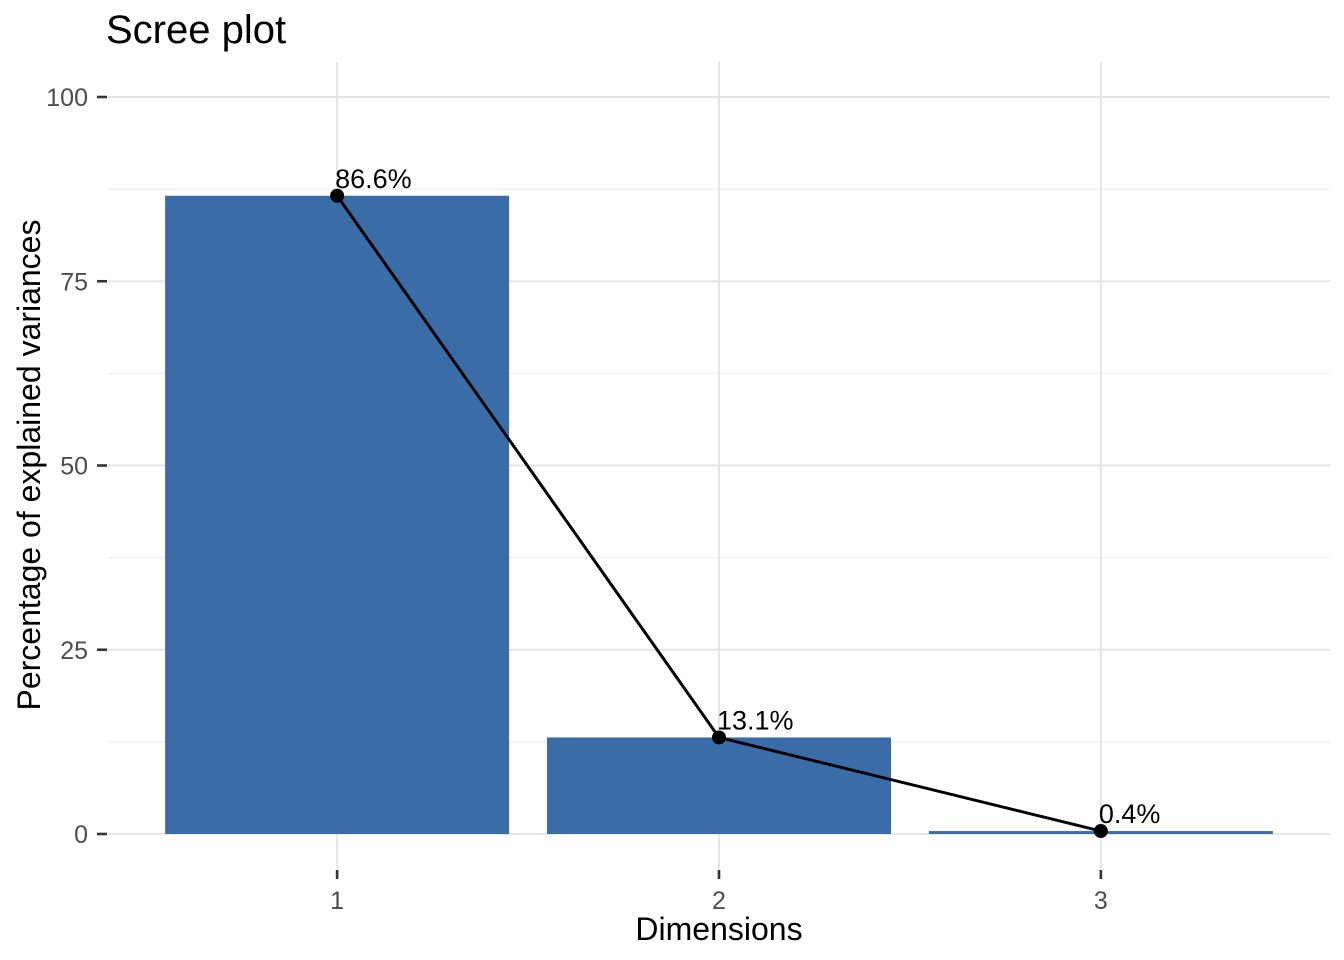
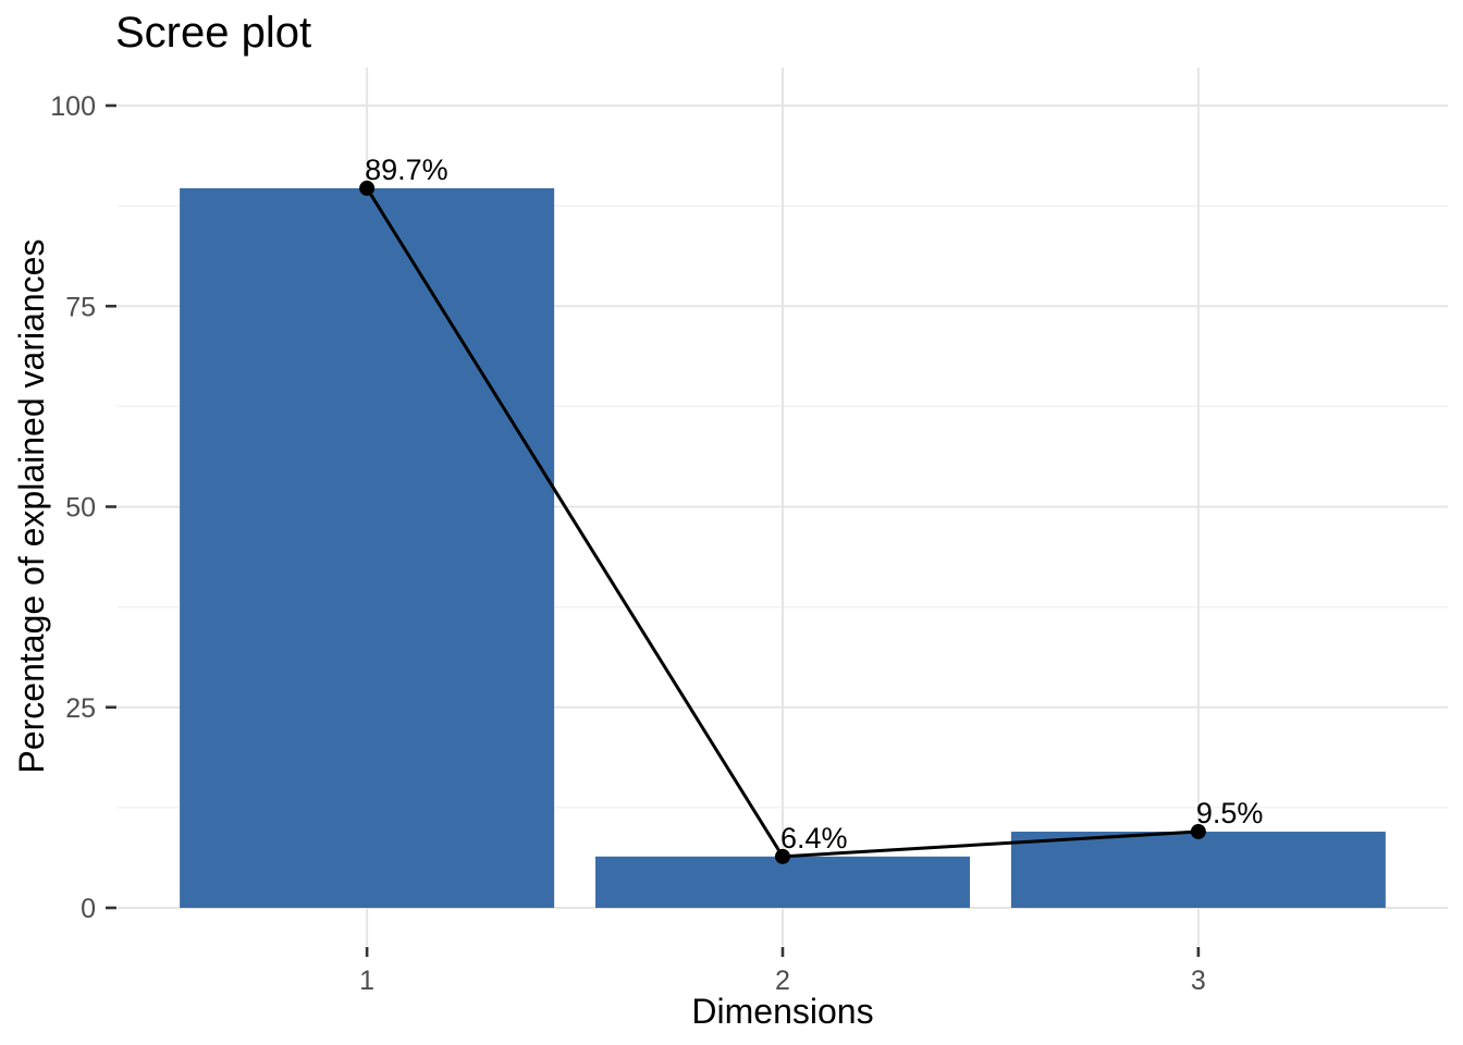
1: 86.6% -> 89.7%
2: 13.1% -> 6.4%
3: 0.4% -> 9.5%
